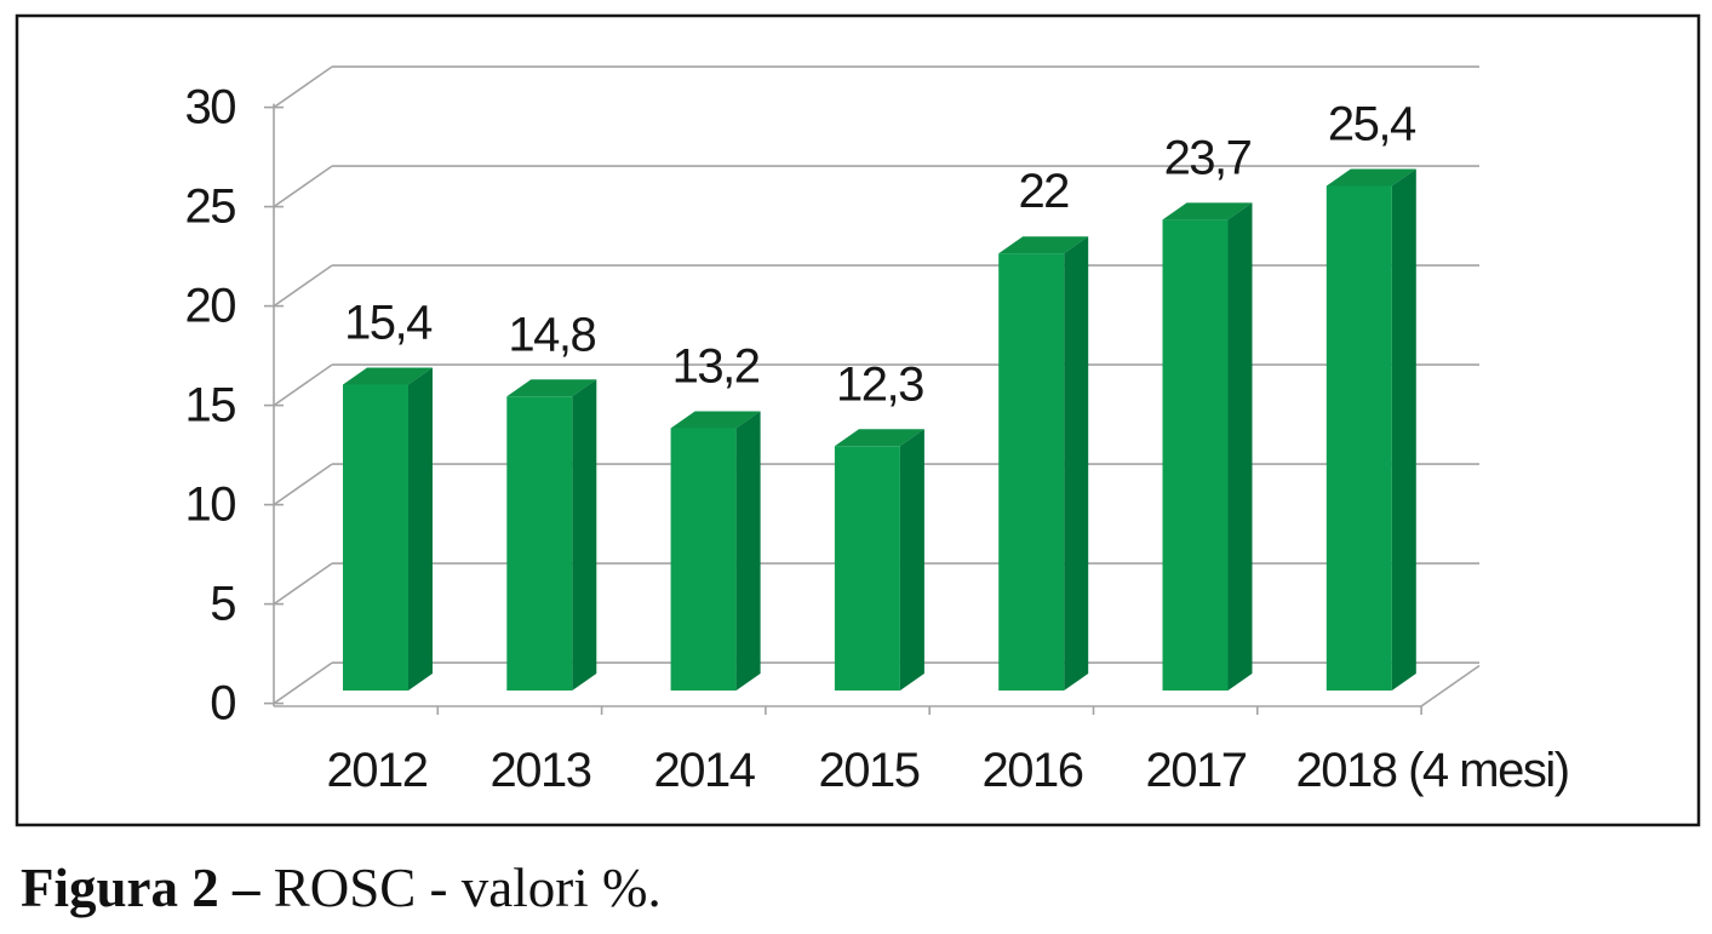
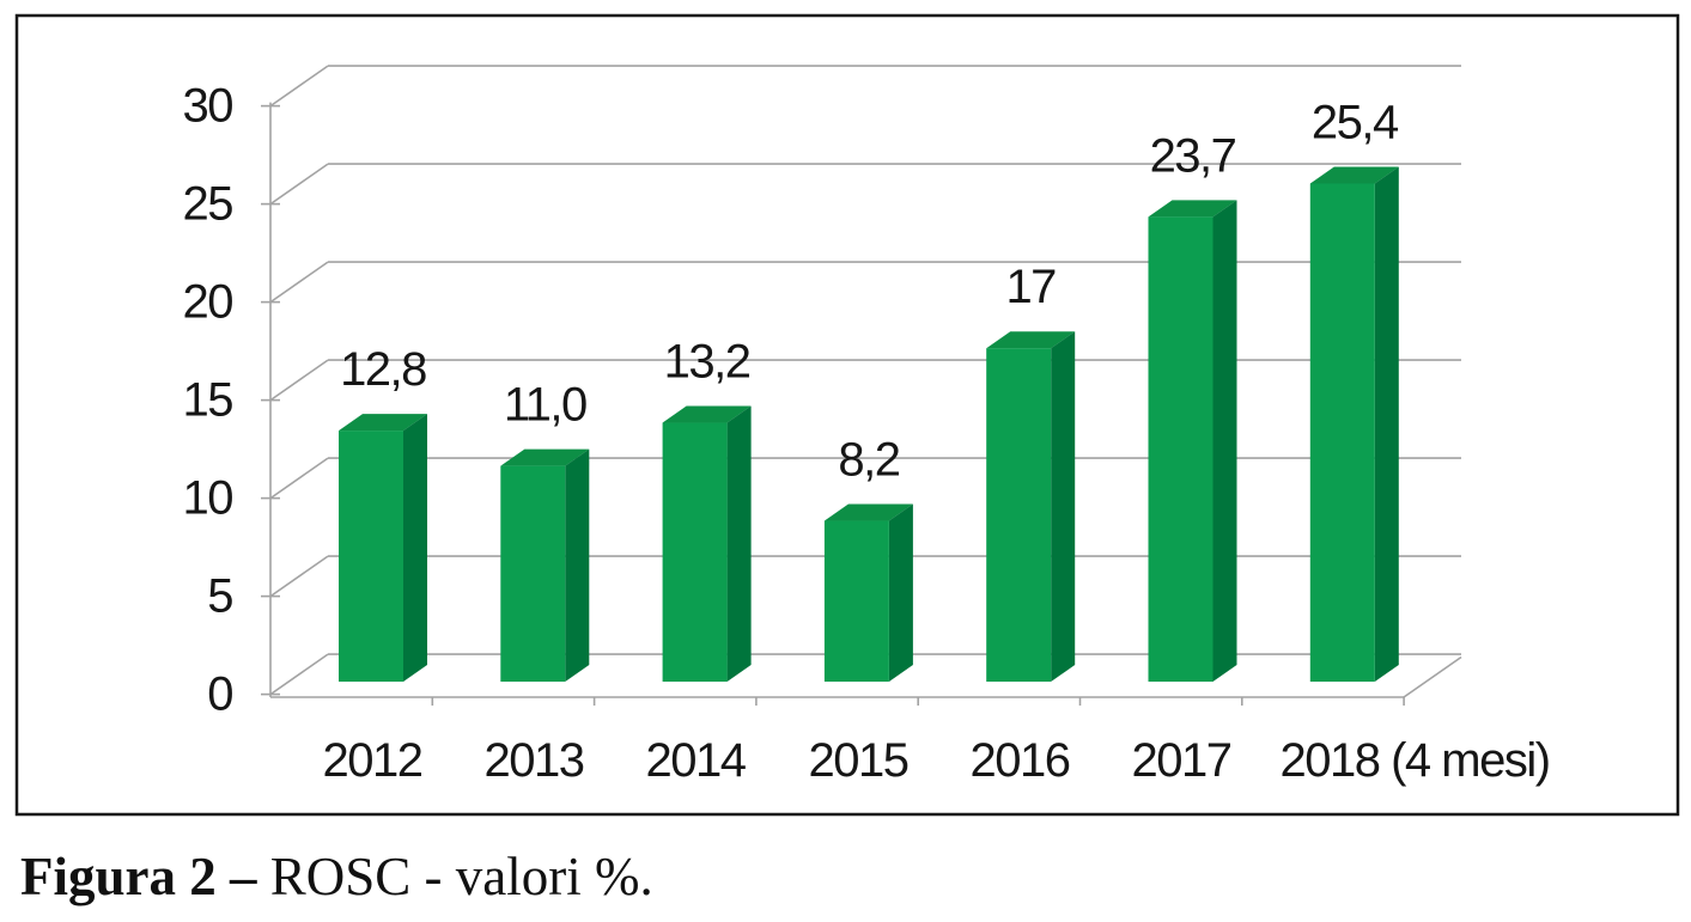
2012: 15,4 -> 12,8
2013: 14,8 -> 11,0
2015: 12,3 -> 8,2
2016: 22 -> 17
